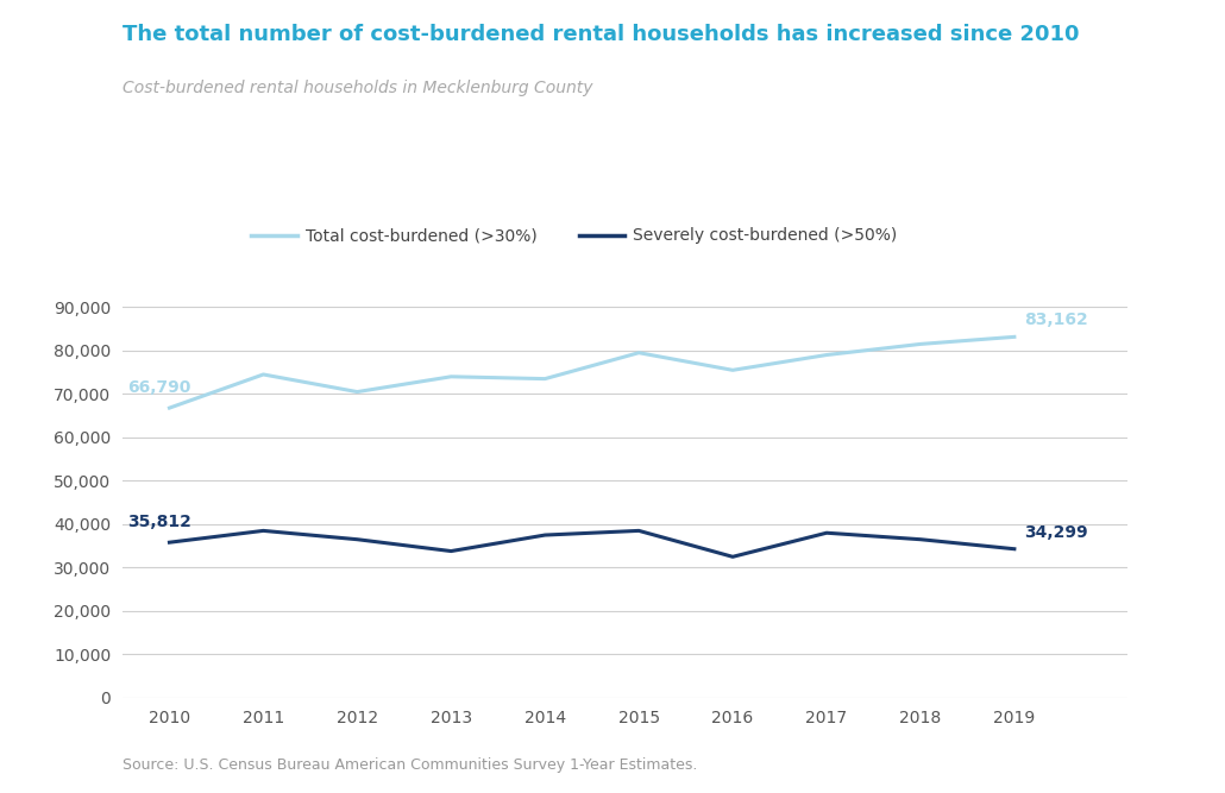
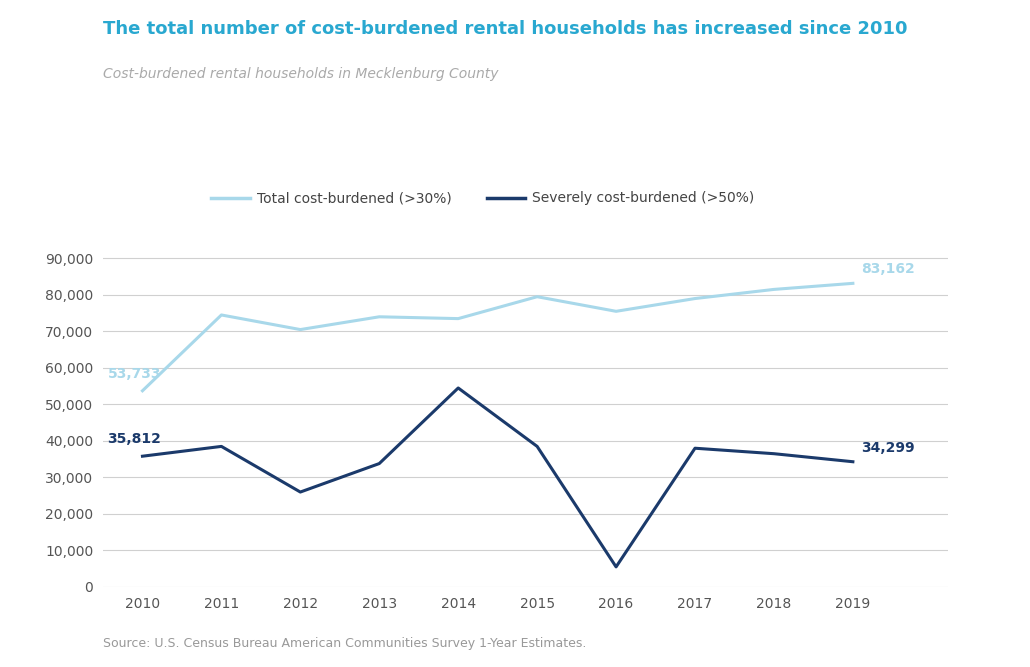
Total cost-burdened (>30%)/2010: 66,790 -> 53,733
Severely cost-burdened (>50%)/2012: 36,500 -> 26,000
Severely cost-burdened (>50%)/2014: 37,500 -> 54,500
Severely cost-burdened (>50%)/2016: 32,500 -> 5,500
